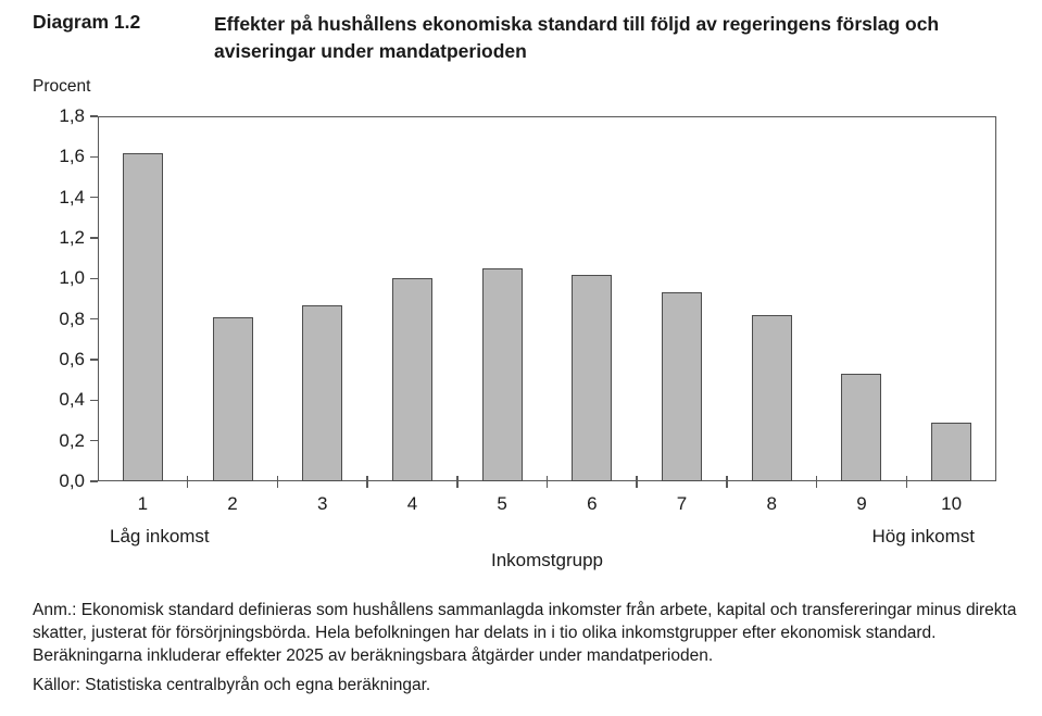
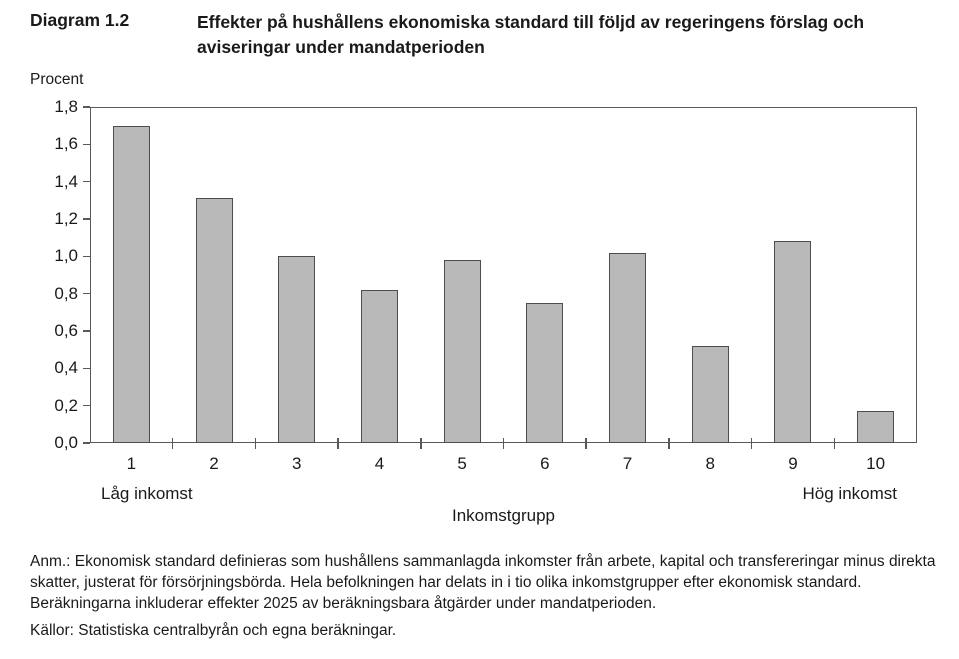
1: 1,62 -> 1,70
2: 0,81 -> 1,31
3: 0,87 -> 1,00
4: 1,00 -> 0,82
5: 1,05 -> 0,98
6: 1,02 -> 0,75
7: 0,93 -> 1,02
8: 0,82 -> 0,52
9: 0,53 -> 1,08
10: 0,29 -> 0,17
